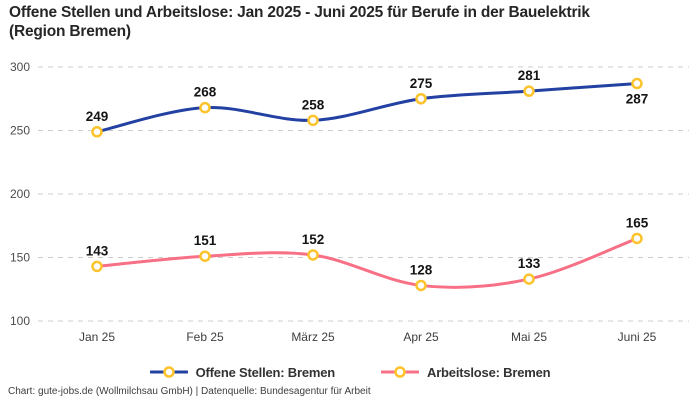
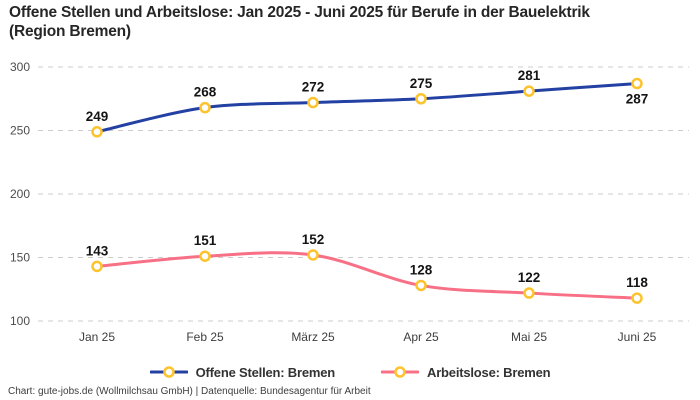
Offene Stellen: Bremen/März 25: 258 -> 272
Arbeitslose: Bremen/Mai 25: 133 -> 122
Arbeitslose: Bremen/Juni 25: 165 -> 118
